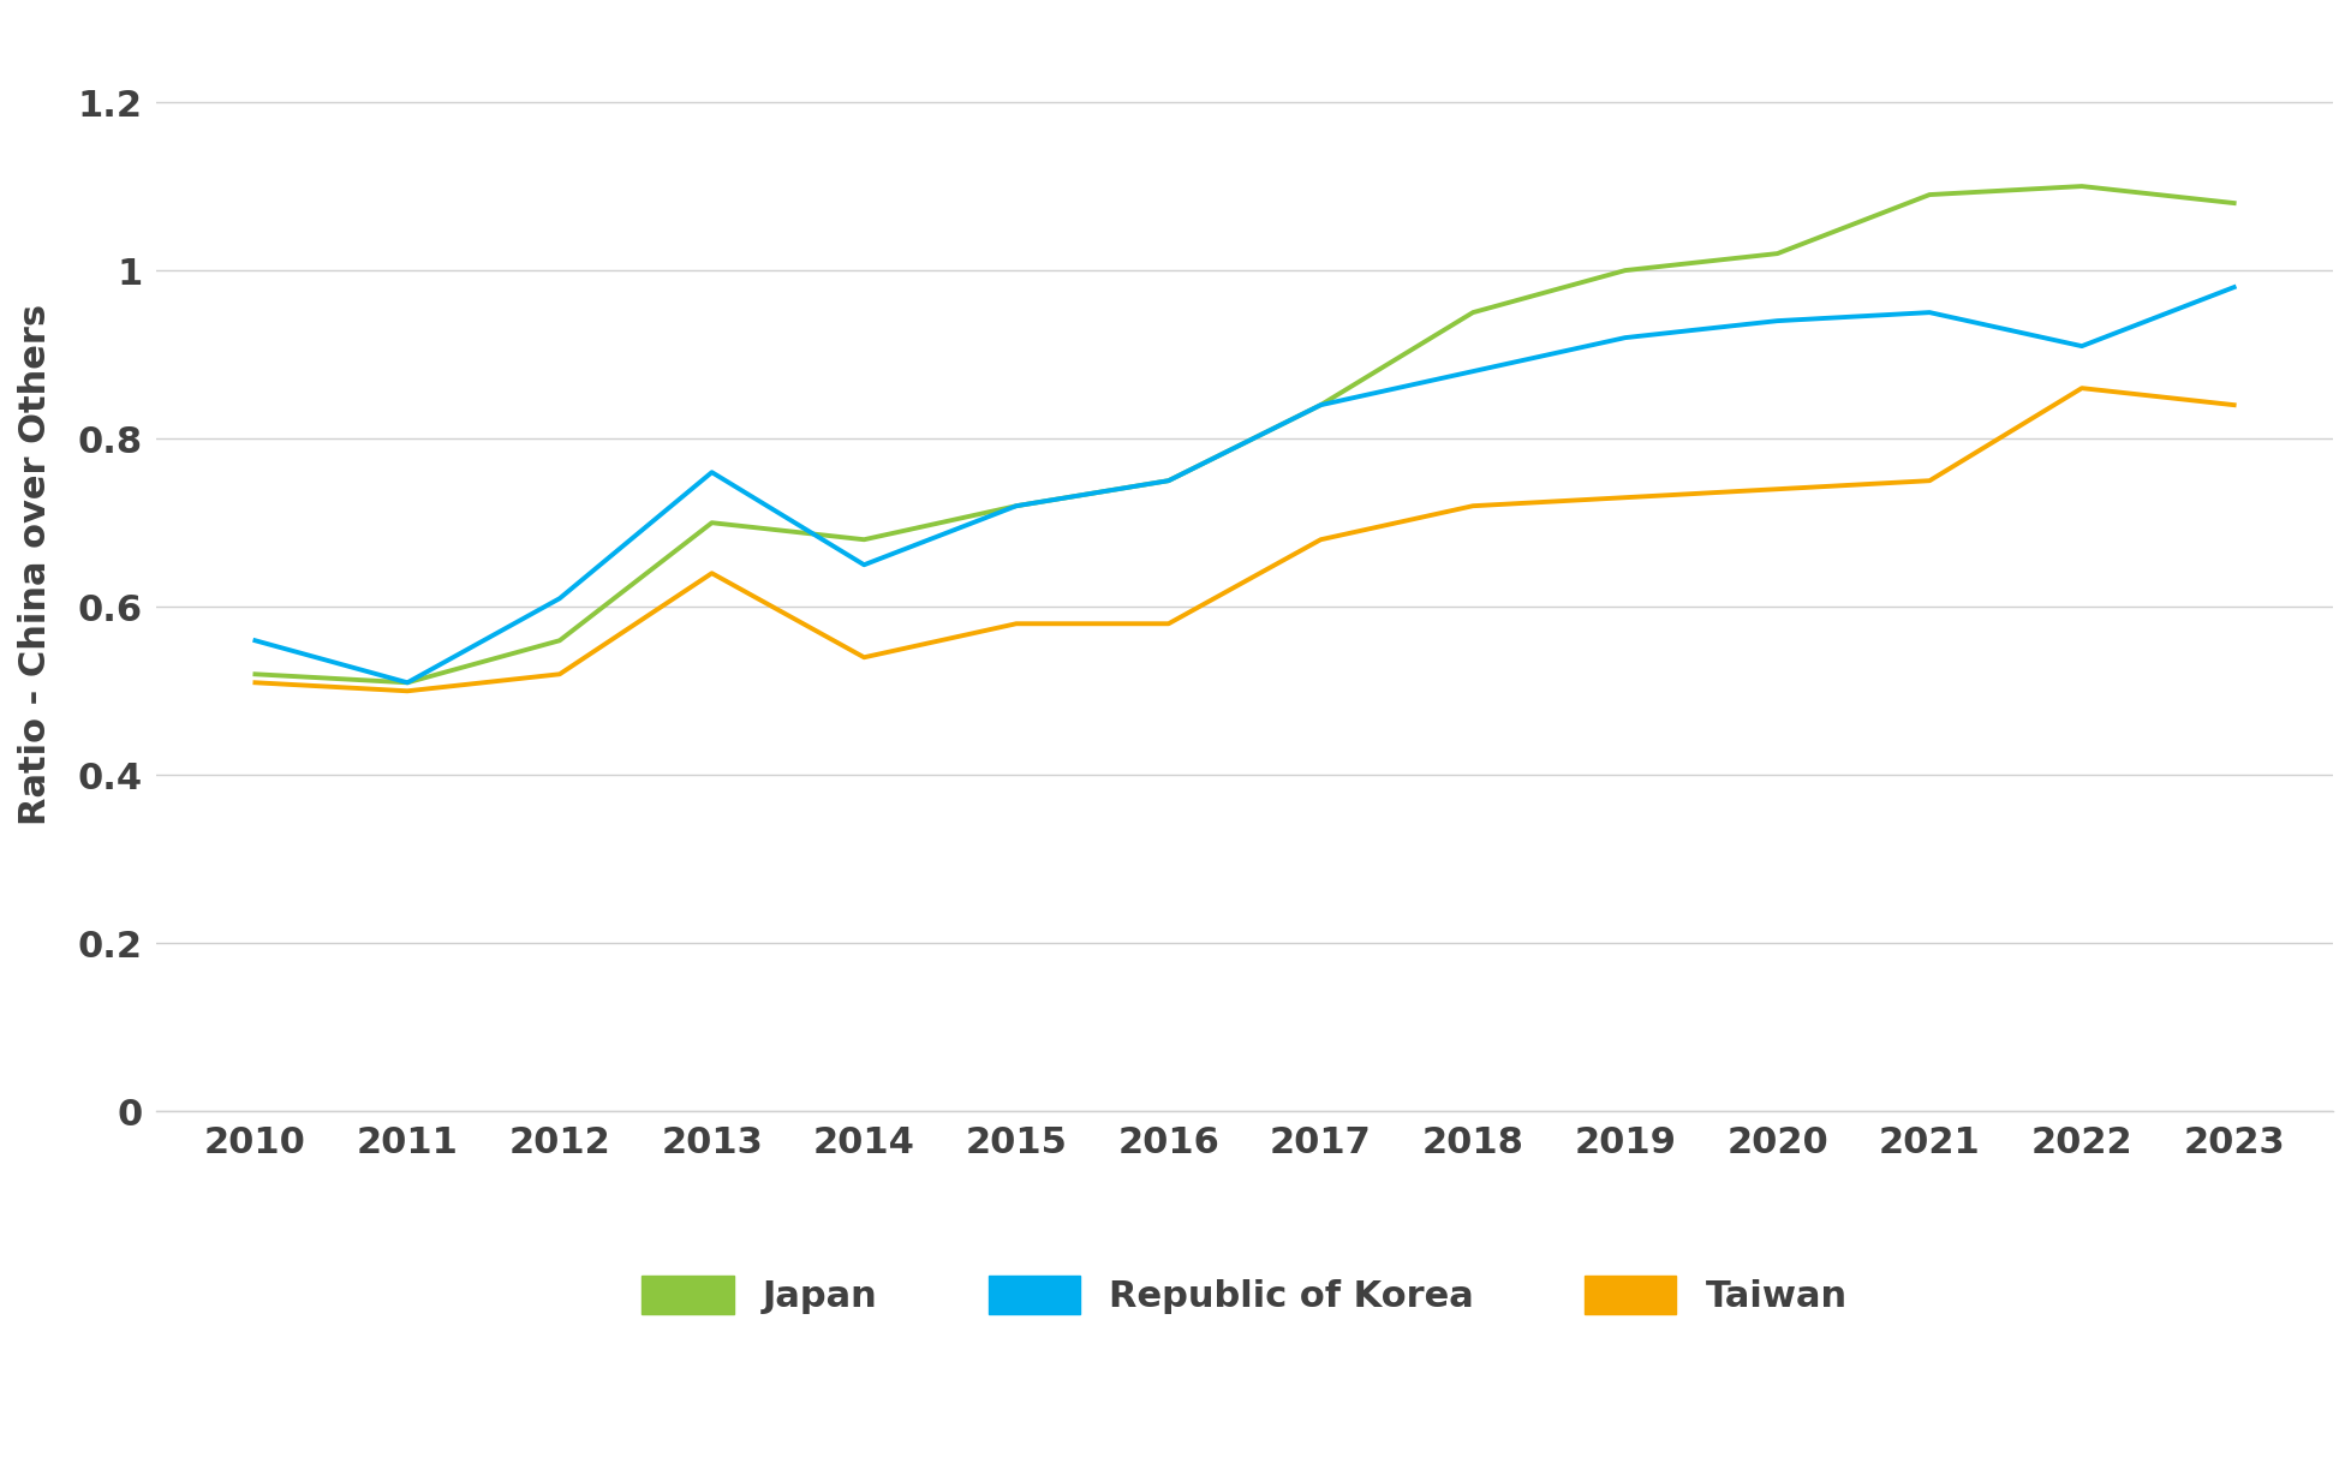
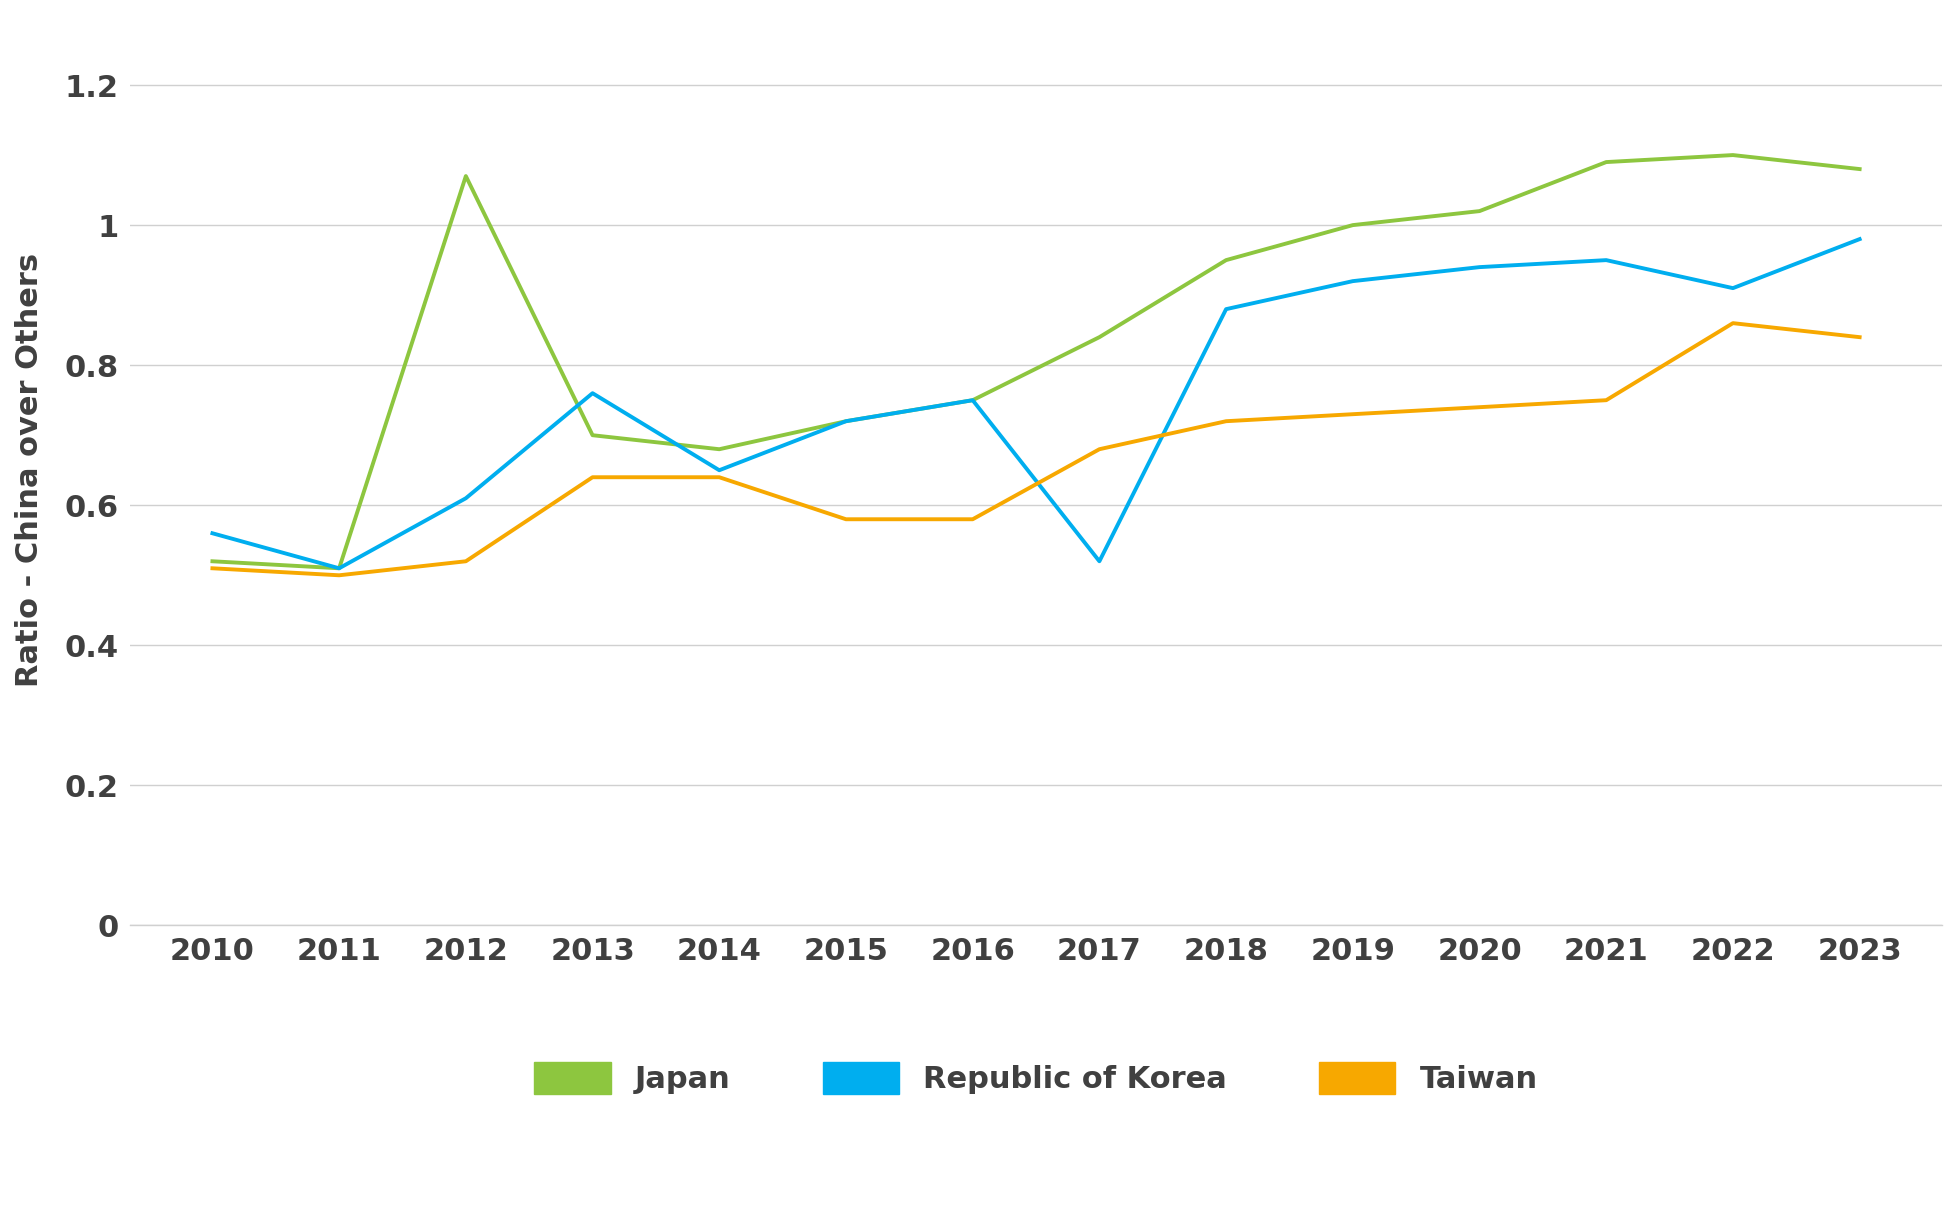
Japan/2012: 0.56 -> 1.07
Taiwan/2014: 0.54 -> 0.64
Republic of Korea/2017: 0.84 -> 0.52
